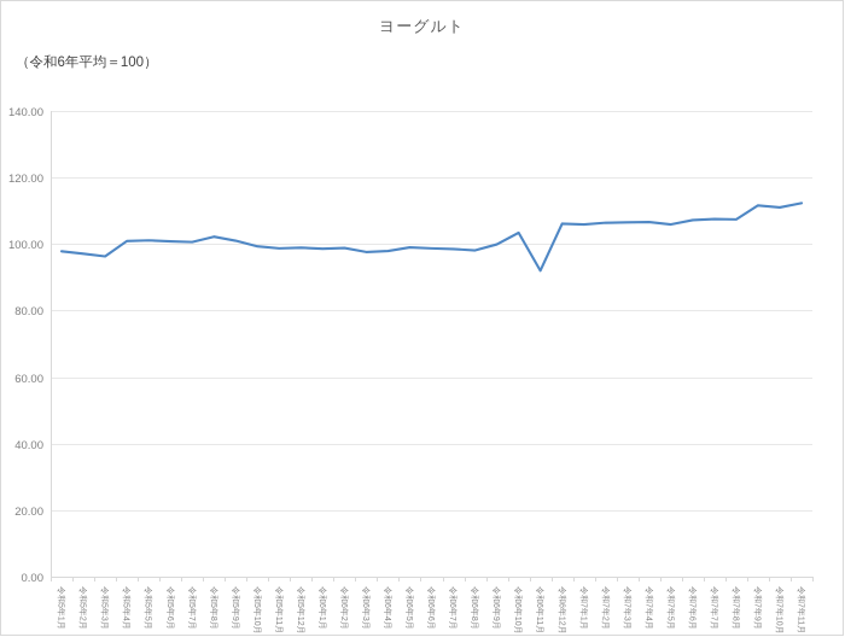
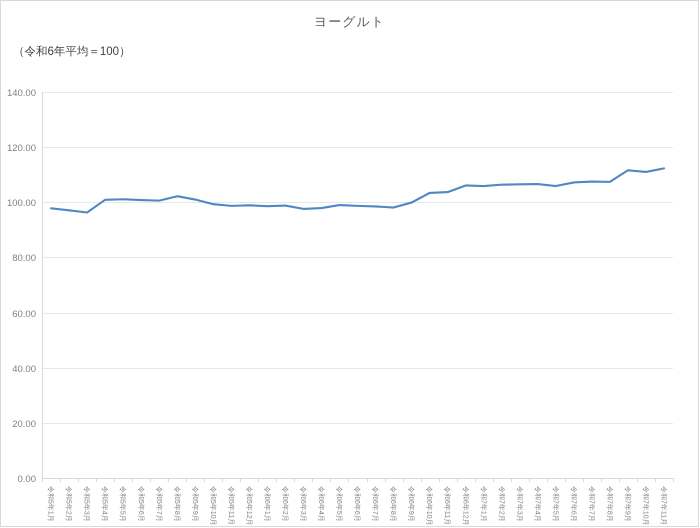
令和6年11月: 92 -> 104
